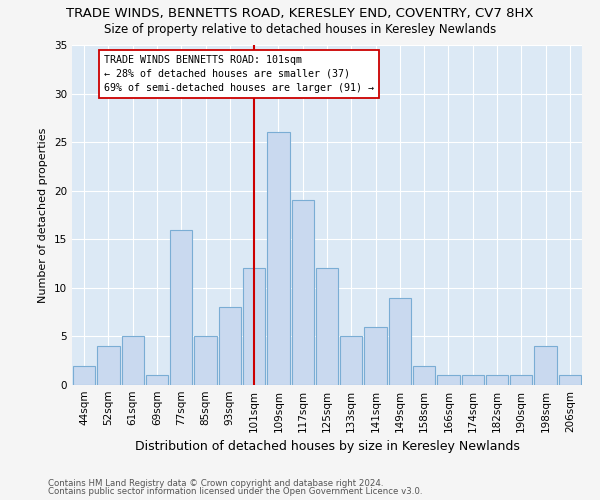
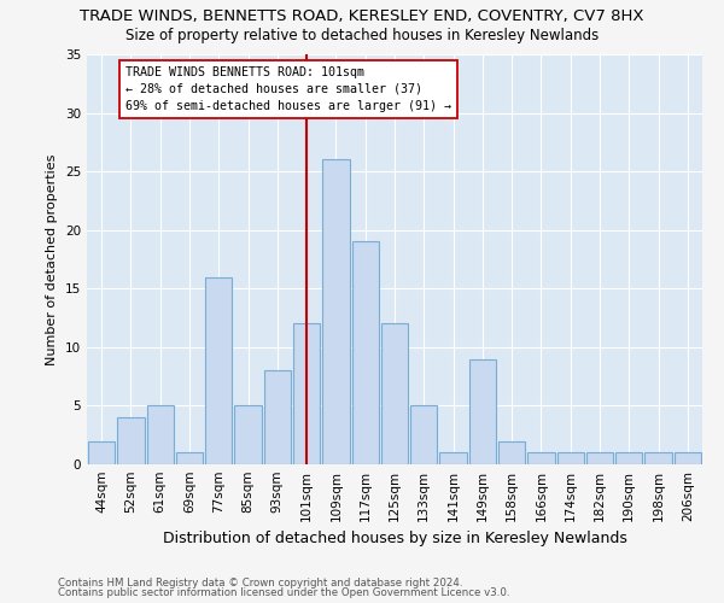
141sqm: 6 -> 1
198sqm: 4 -> 1
